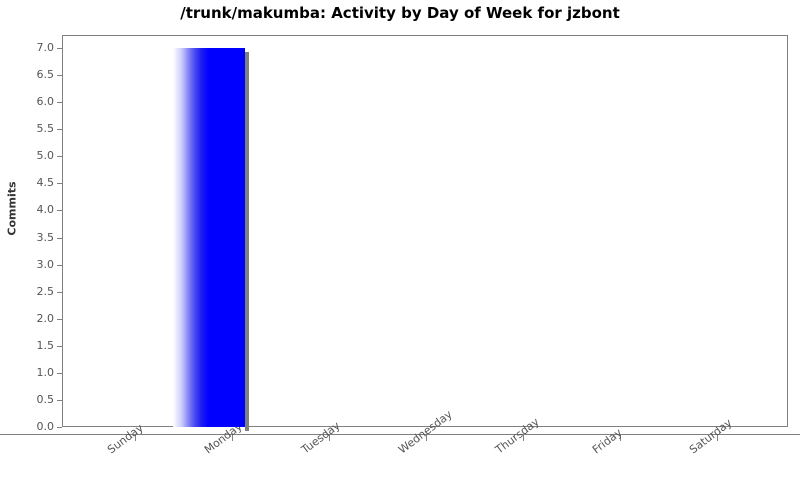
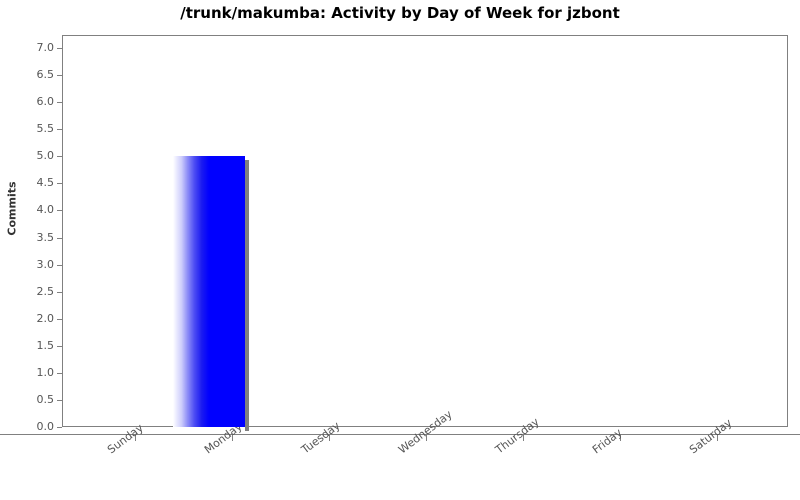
Monday: 7 -> 5
